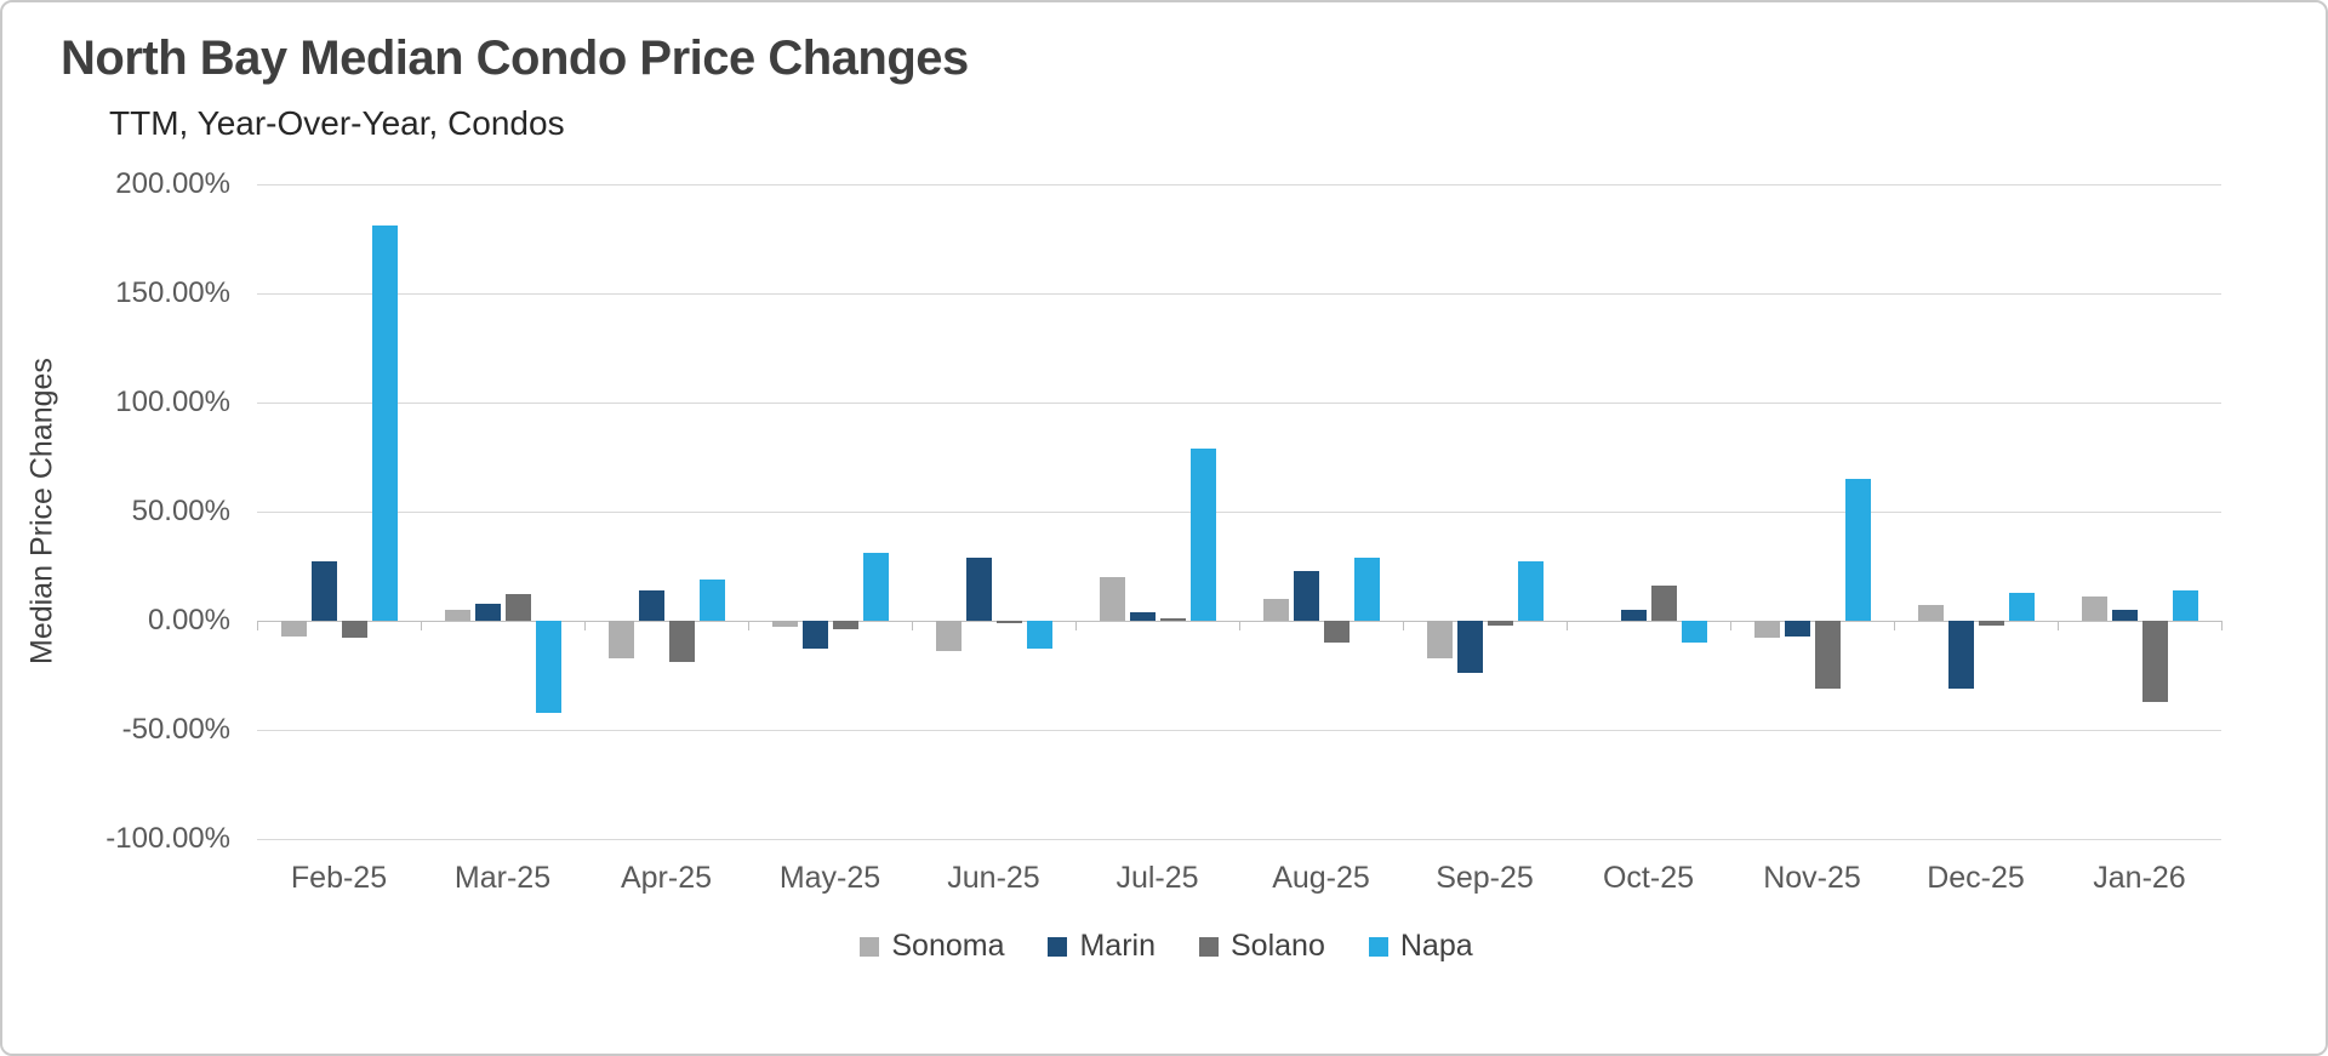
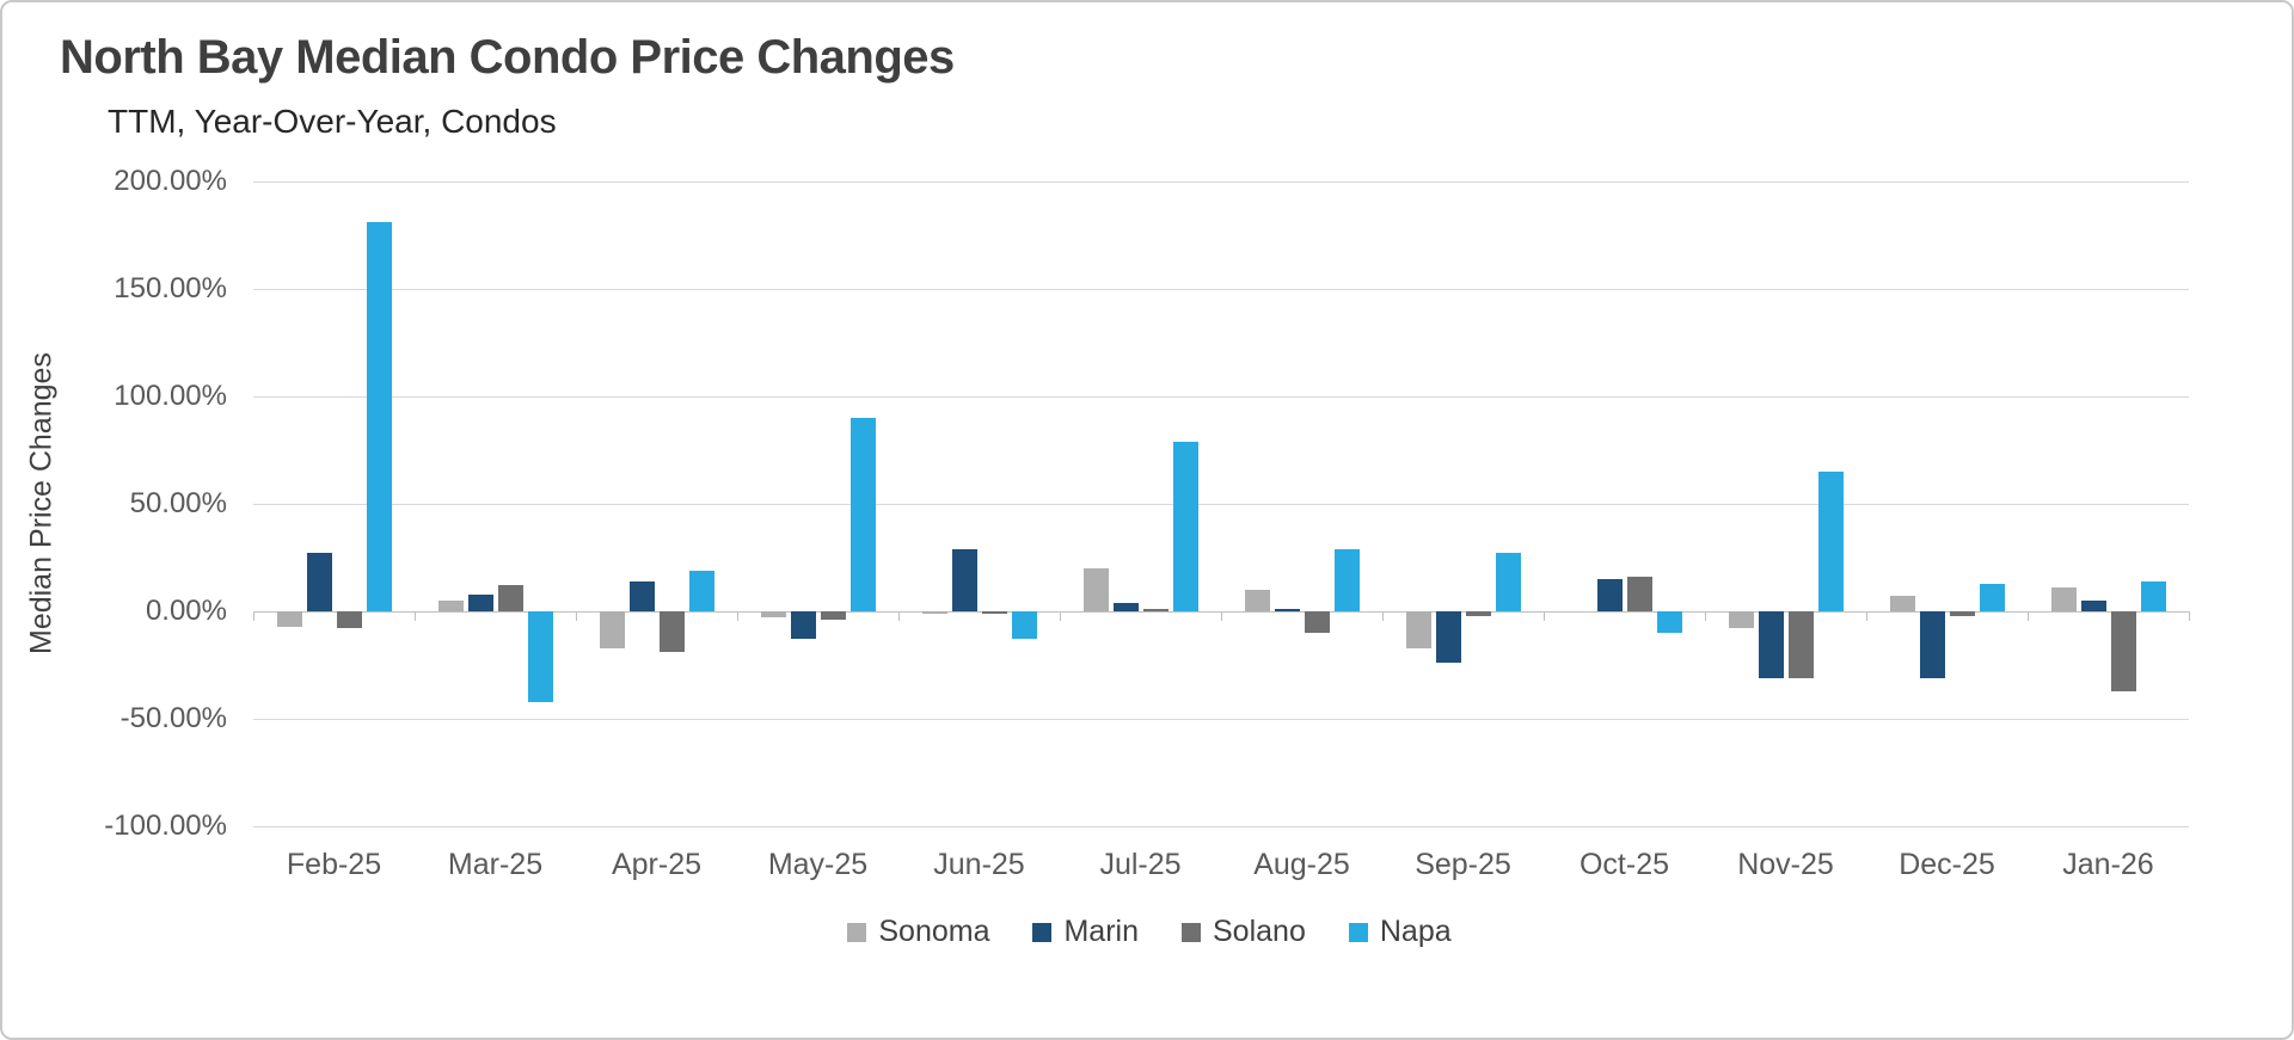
Napa/May-25: 31% -> 90%
Sonoma/Jun-25: -14% -> -1%
Marin/Aug-25: 23% -> 1%
Marin/Oct-25: 5% -> 15%
Marin/Nov-25: -7% -> -31%
